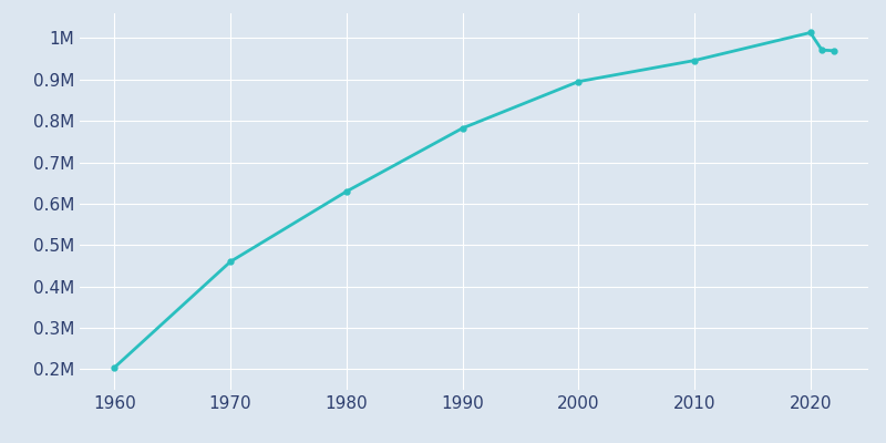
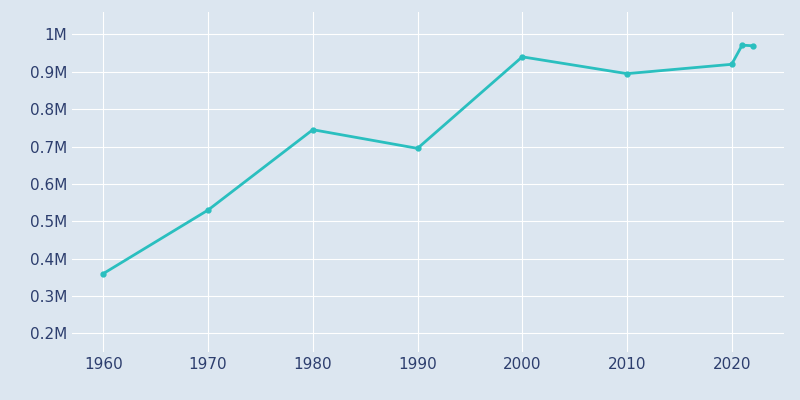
1960: 0.204M -> 0.360M
1970: 0.460M -> 0.530M
1980: 0.629M -> 0.745M
1990: 0.782M -> 0.695M
2000: 0.895M -> 0.940M
2010: 0.946M -> 0.895M
2020: 1.013M -> 0.920M
